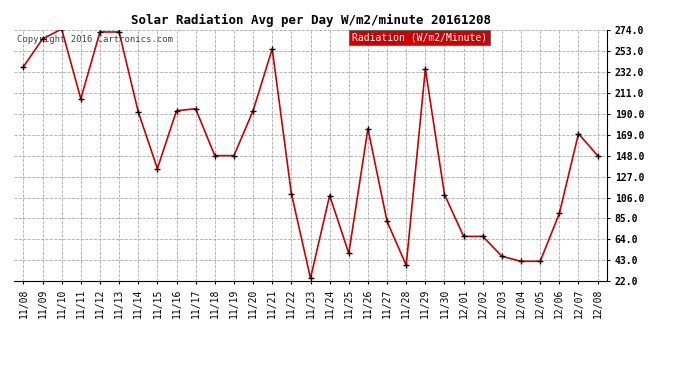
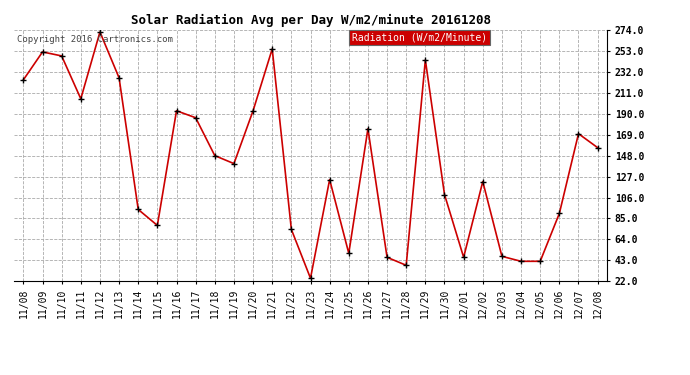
11/08: 237 -> 224
11/09: 265 -> 252
11/10: 275 -> 248
11/13: 272 -> 226
11/14: 192 -> 94
11/15: 135 -> 78
11/17: 195 -> 186
11/19: 148 -> 140
11/22: 110 -> 74
11/24: 108 -> 124
11/27: 82 -> 46
11/29: 235 -> 244
12/01: 67 -> 46
12/02: 67 -> 122
12/08: 148 -> 156
